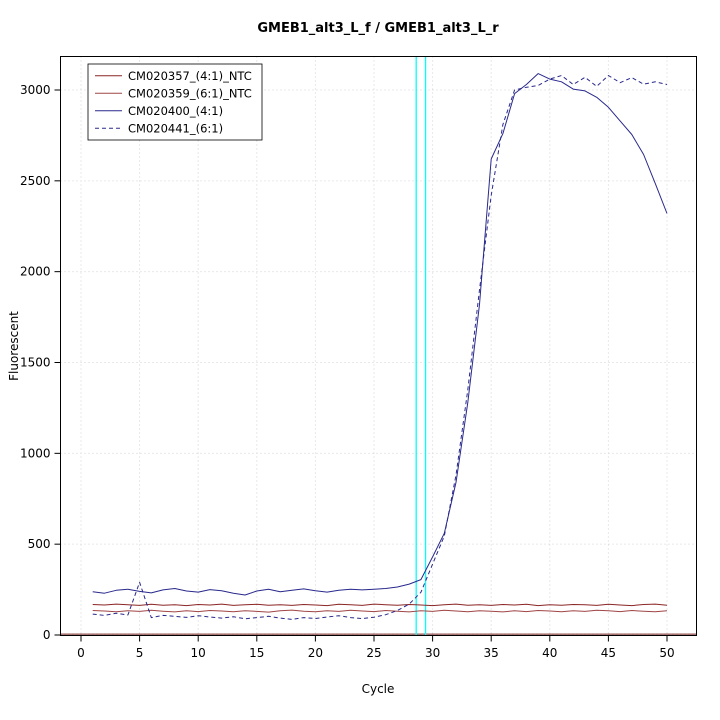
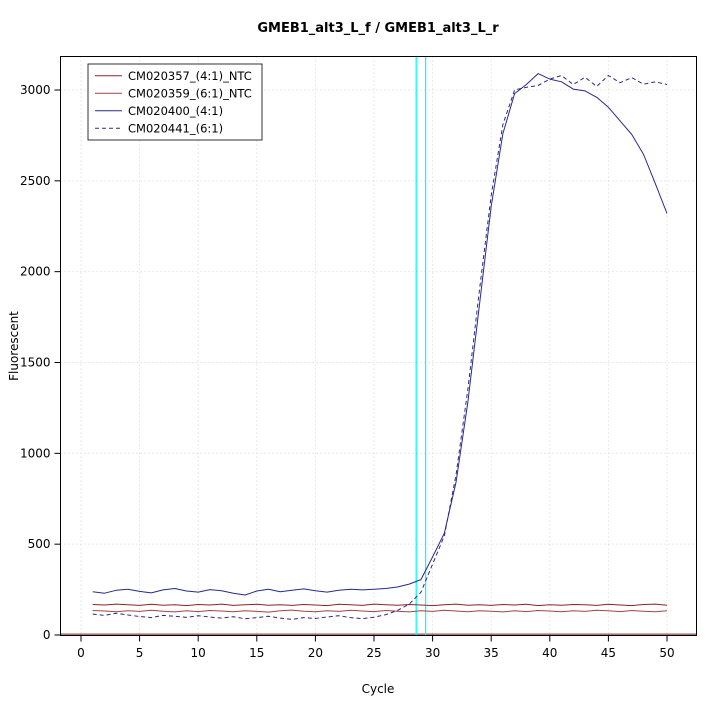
CM020441_(6:1)/5: 290 -> 100
CM020400_(4:1)/35: 2620 -> 2360
